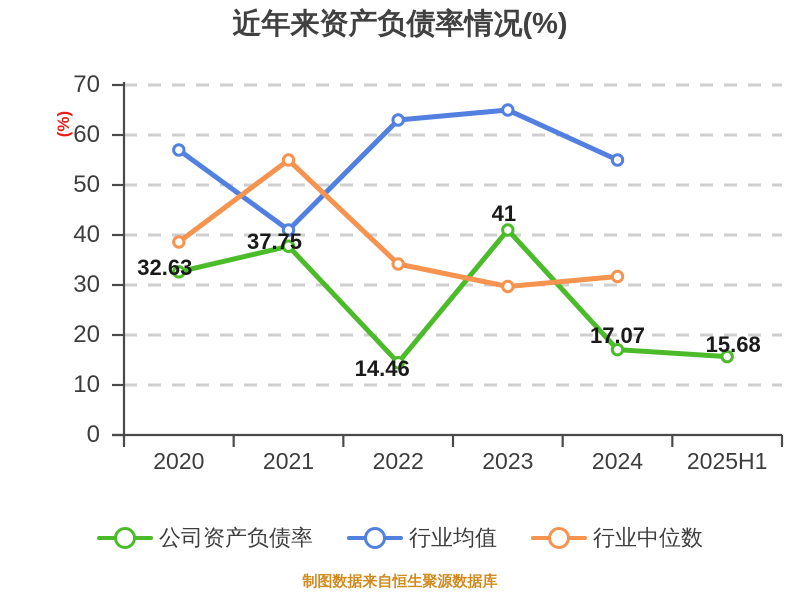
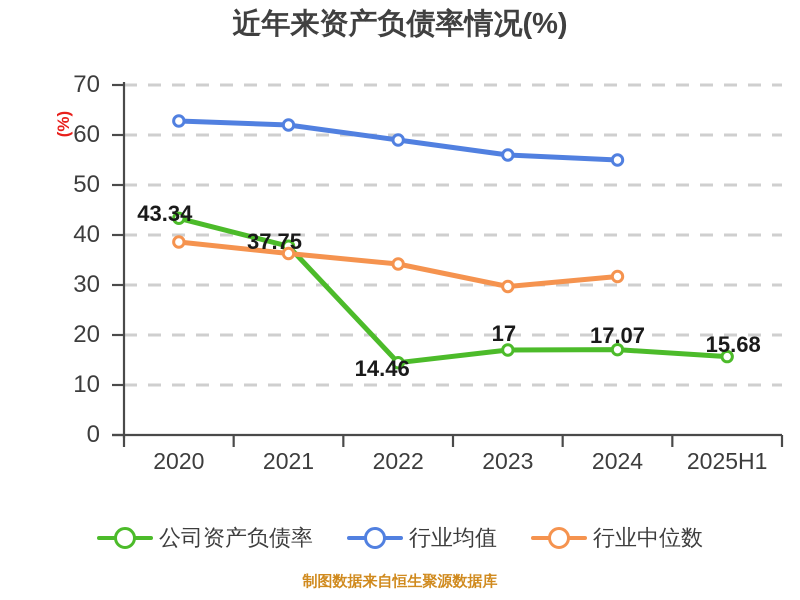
公司资产负债率/2020: 32.63 -> 43.34
行业均值/2020: 57 -> 63
行业均值/2021: 41 -> 62
行业中位数/2021: 55 -> 36
行业均值/2022: 63 -> 59
公司资产负债率/2023: 41 -> 17
行业均值/2023: 65 -> 56
